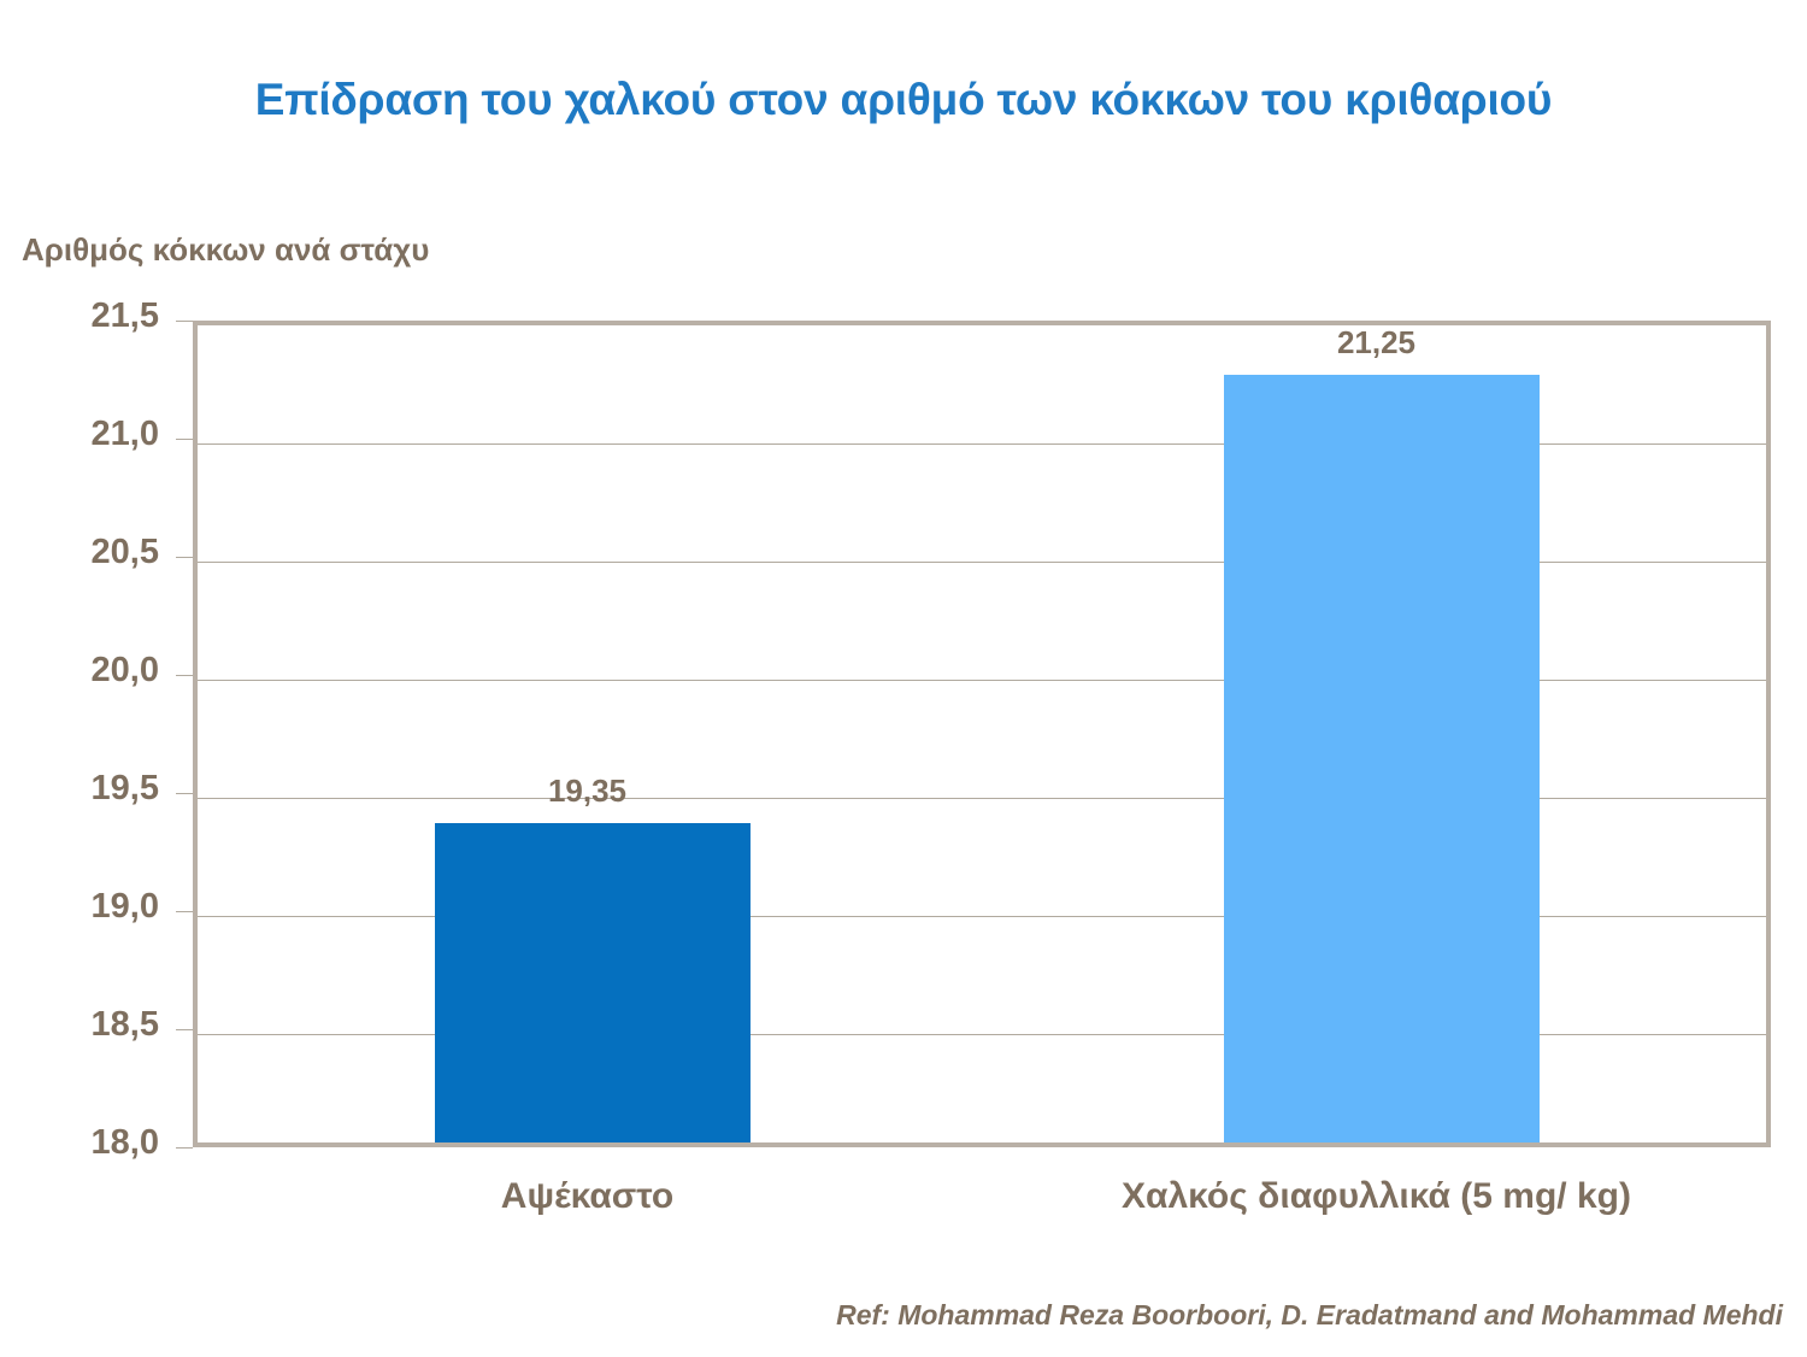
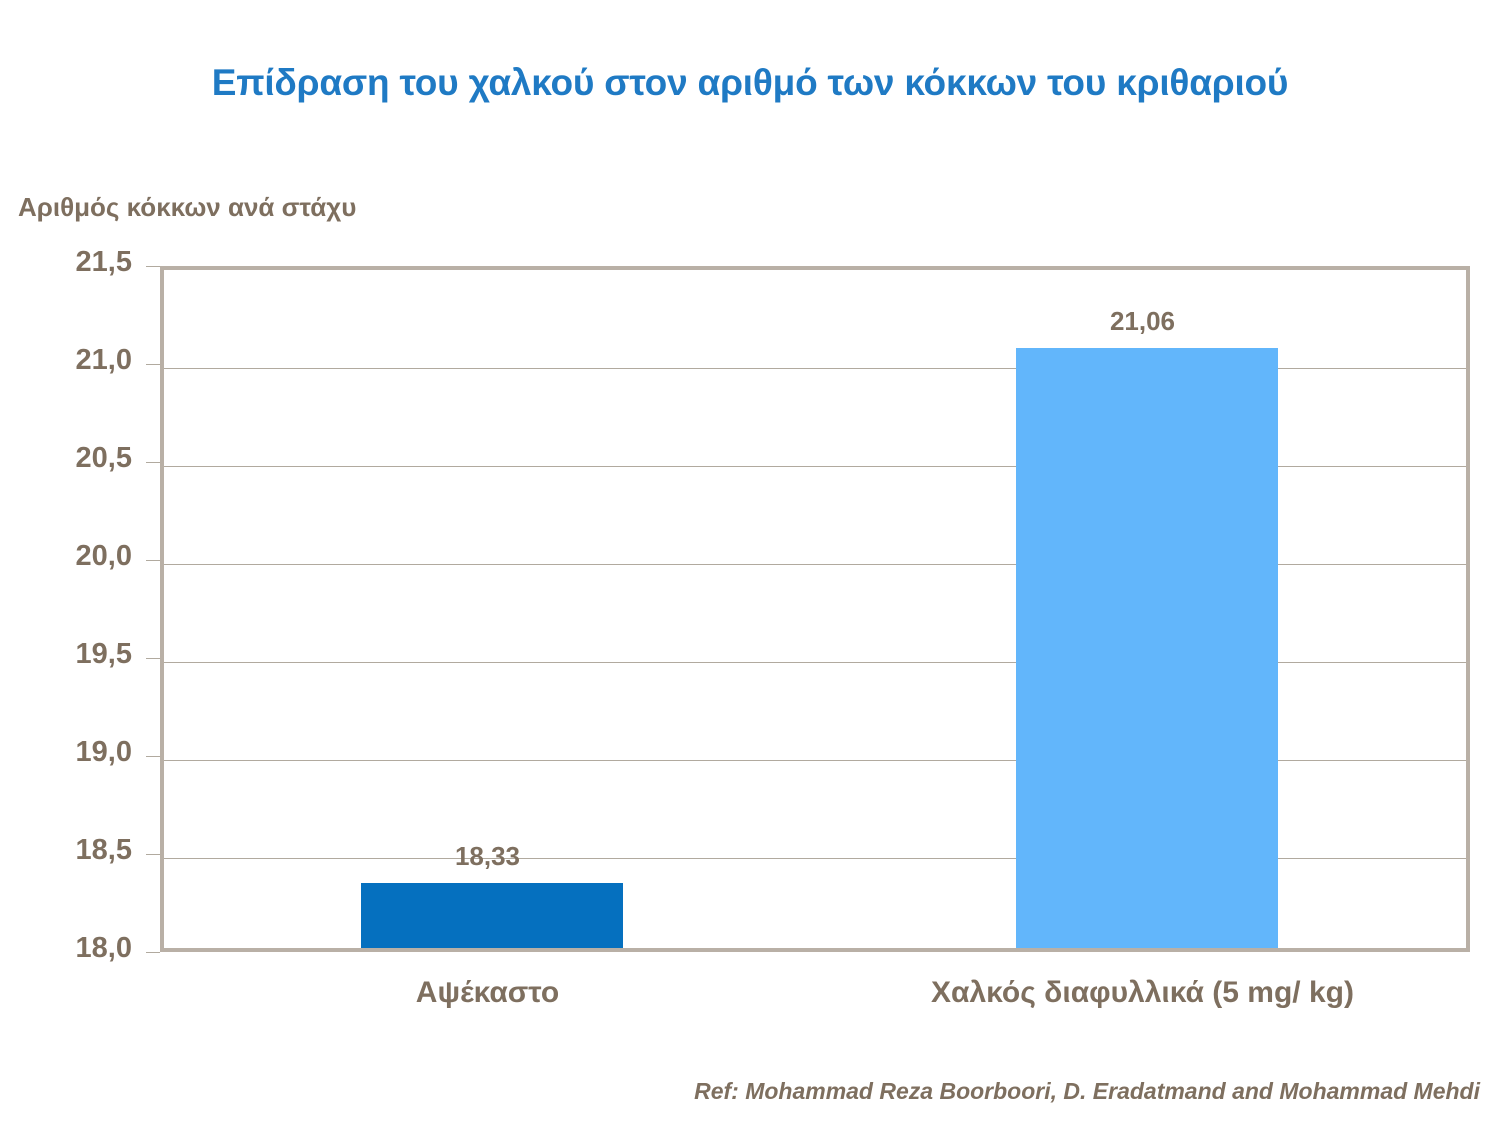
Αψέκαστο: 19,35 -> 18,33
Χαλκός διαφυλλικά (5 mg/ kg): 21,25 -> 21,06
